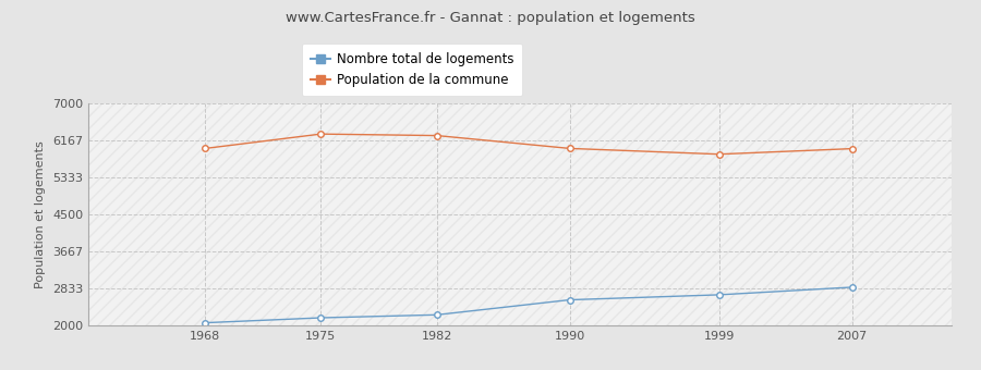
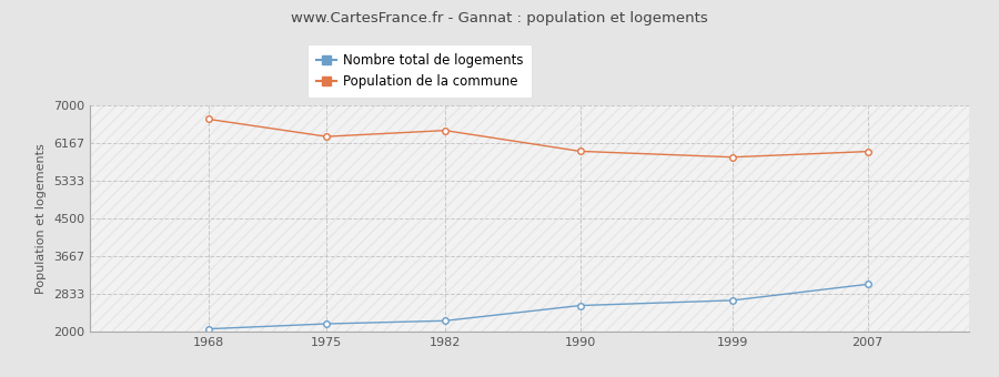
Population de la commune/1968: 5990 -> 6700
Population de la commune/1982: 6280 -> 6450
Nombre total de logements/2007: 2860 -> 3050
